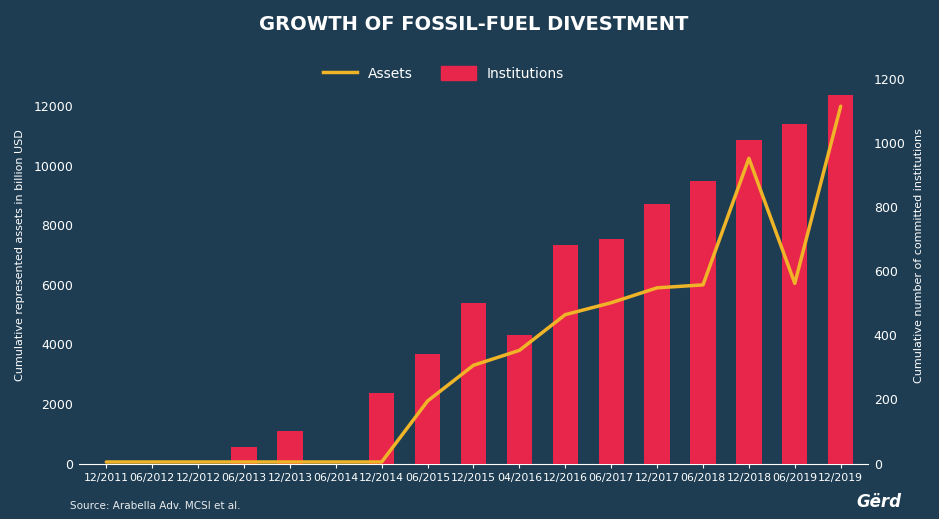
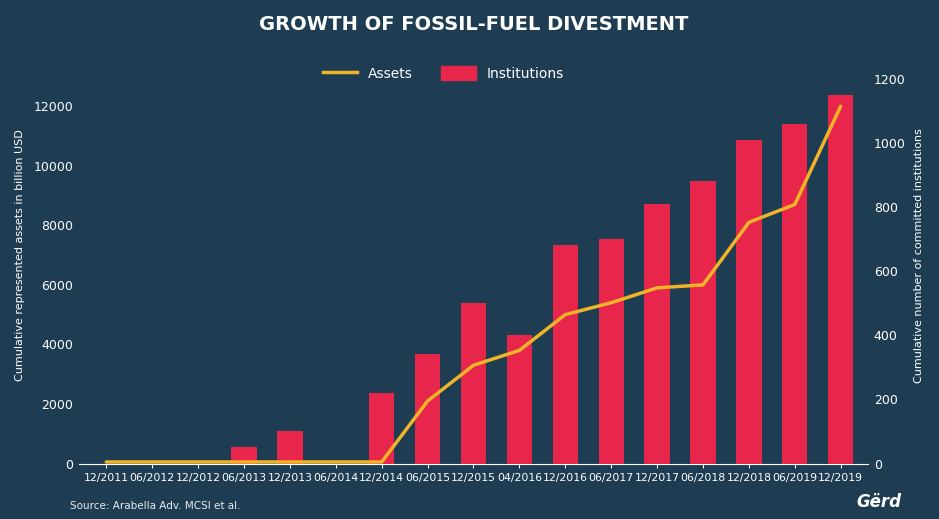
Assets/12/2018: 10250 -> 8100
Assets/06/2019: 6050 -> 8700
